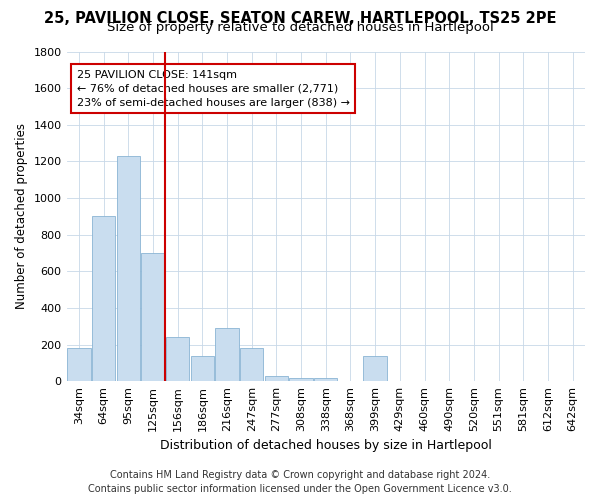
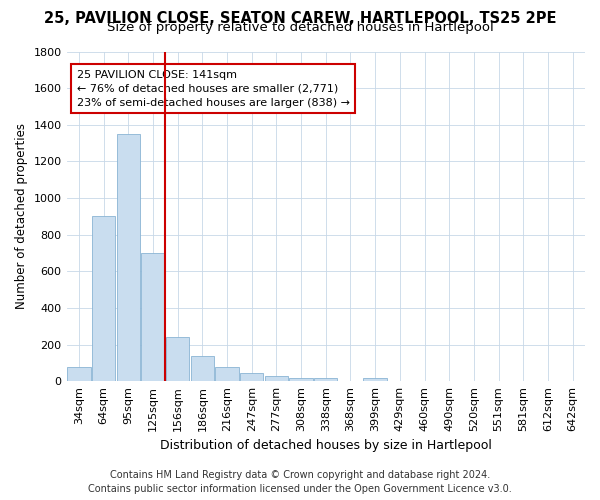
34sqm: 180 -> 80
95sqm: 1230 -> 1350
216sqm: 290 -> 80
247sqm: 180 -> 40
399sqm: 140 -> 20
